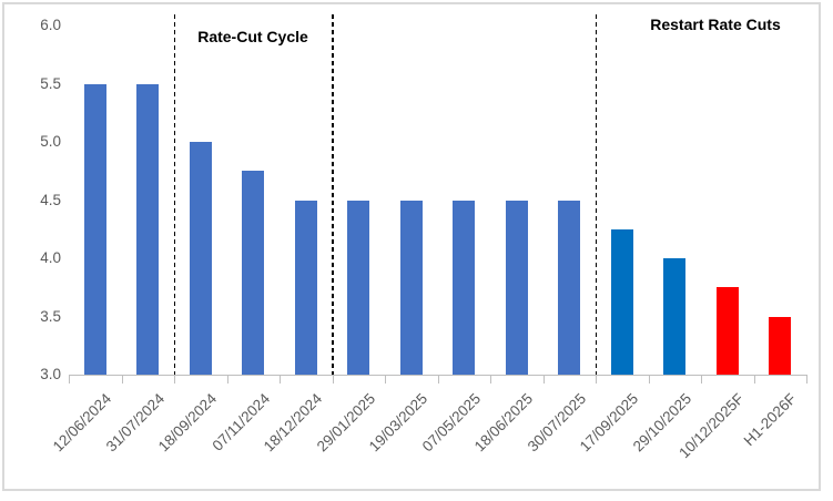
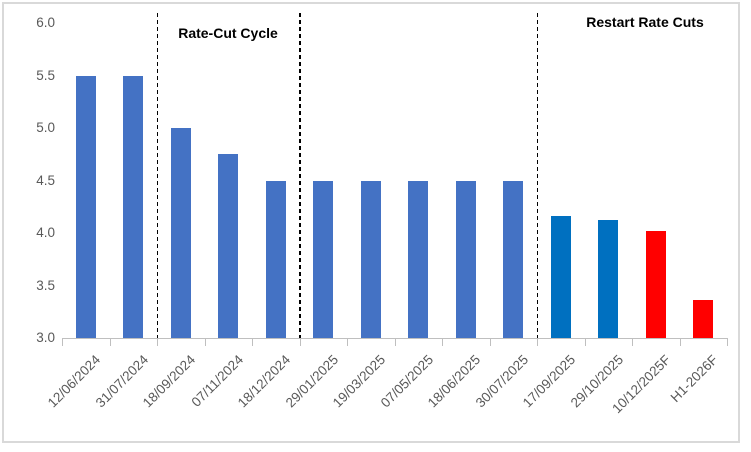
17/09/2025: 4.25 -> 4.16
29/10/2025: 4.00 -> 4.12
10/12/2025F: 3.75 -> 4.02
H1-2026F: 3.50 -> 3.36
